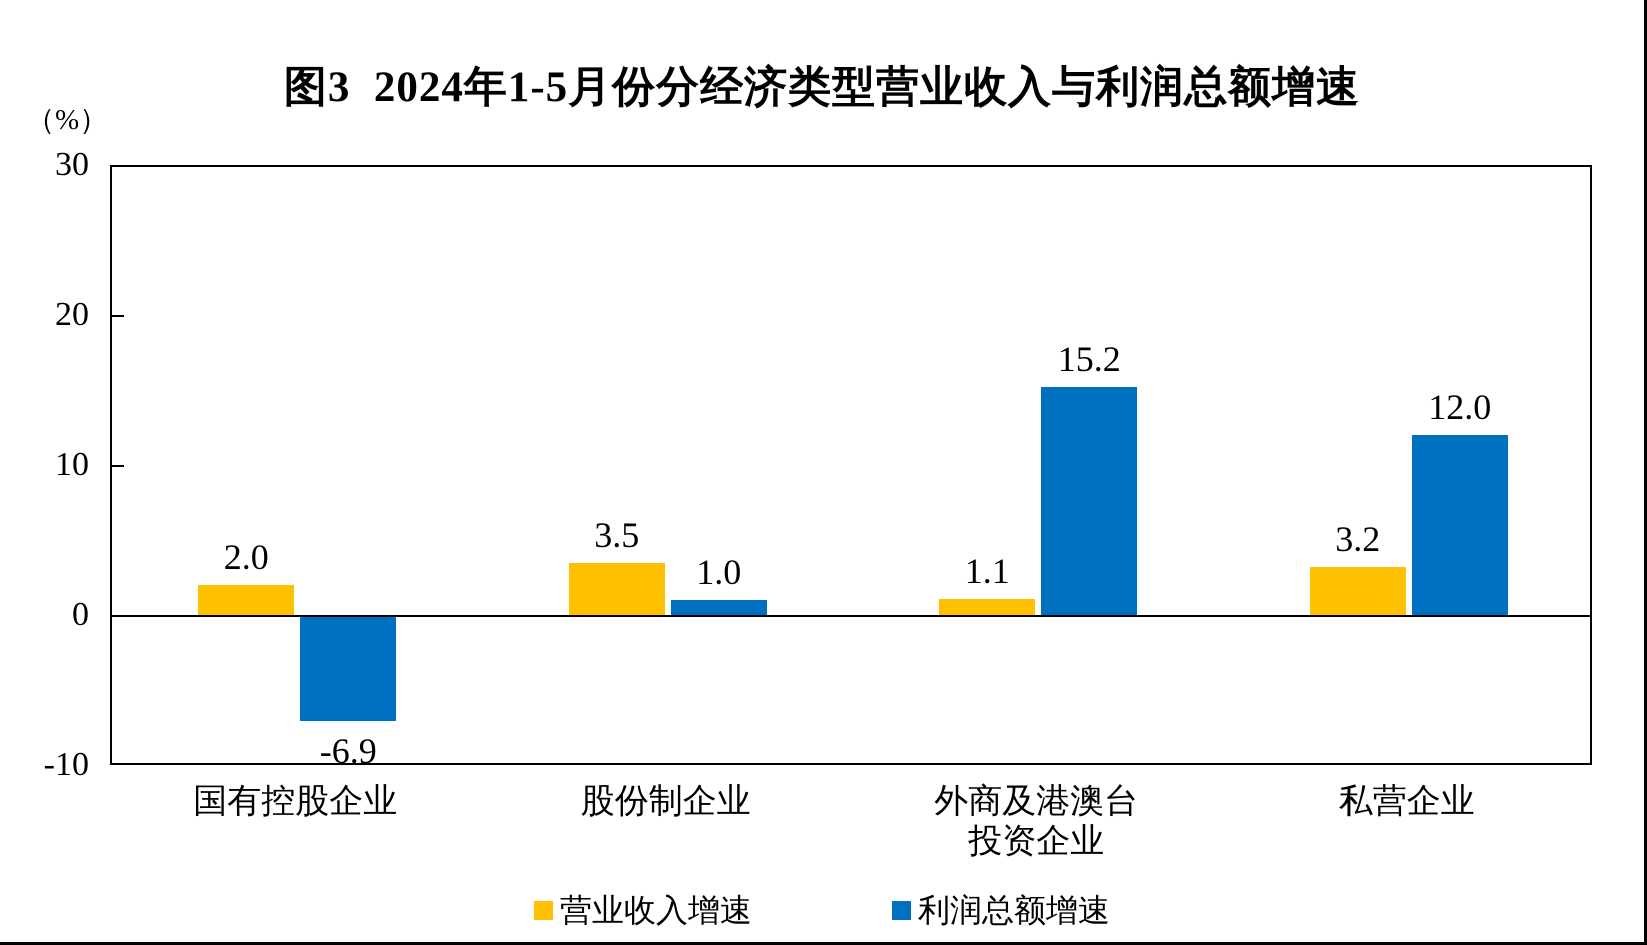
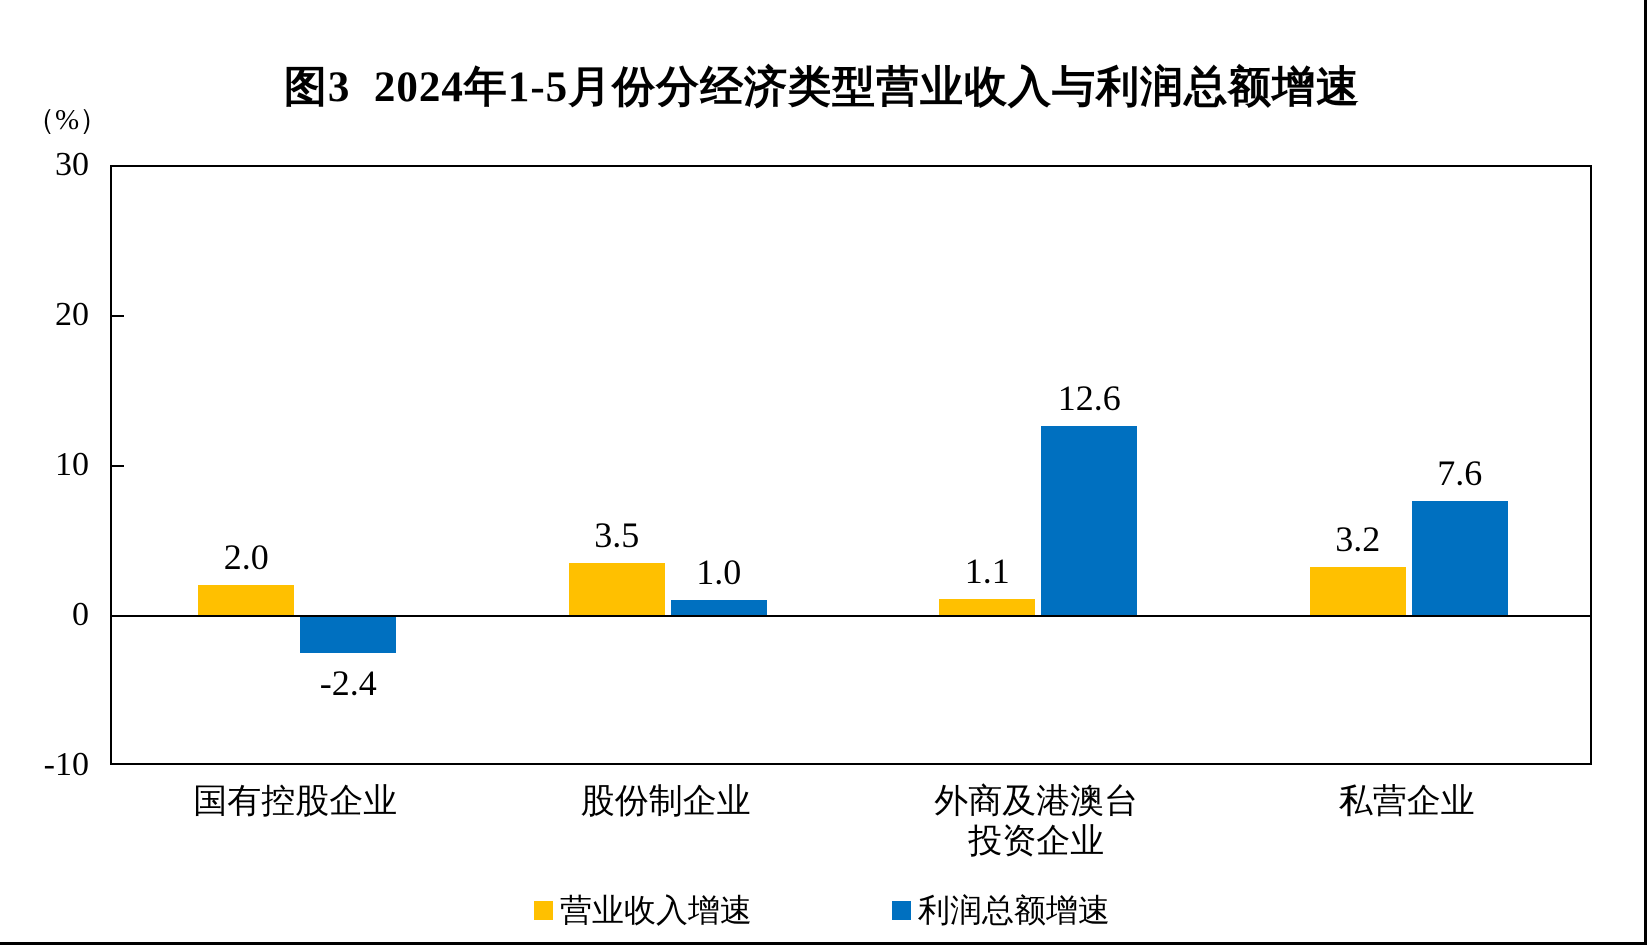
利润总额增速/国有控股企业: -6.9 -> -2.4
利润总额增速/外商及港澳台 投资企业: 15.2 -> 12.6
利润总额增速/私营企业: 12.0 -> 7.6
